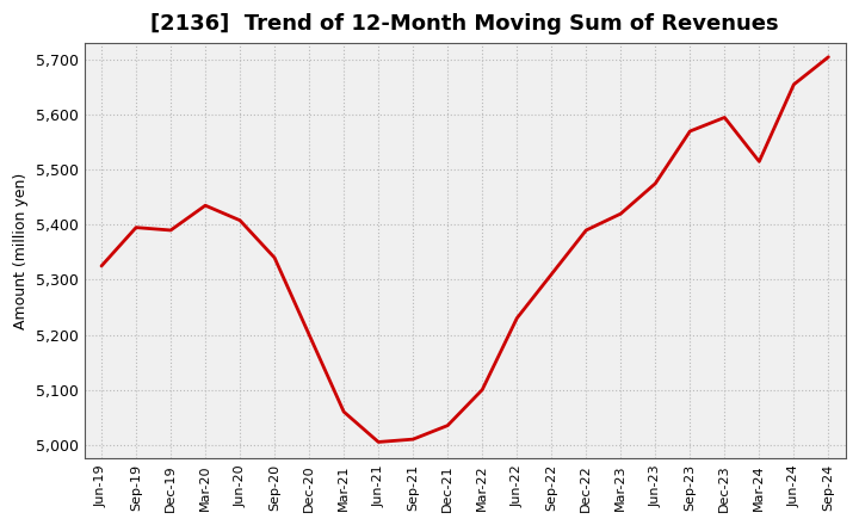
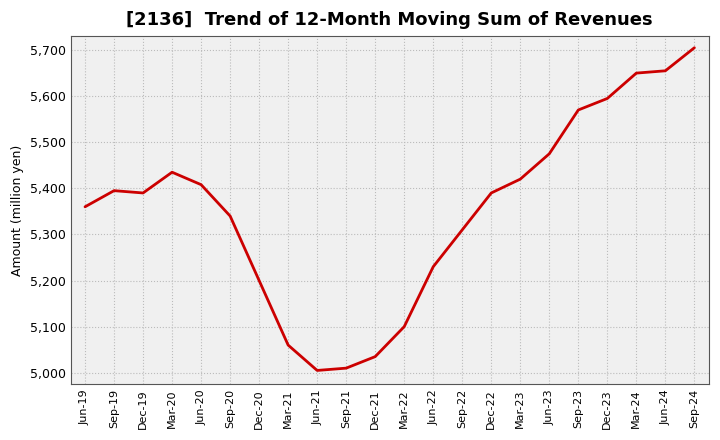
Jun-19: 5,325 -> 5,360
Mar-24: 5,515 -> 5,650
